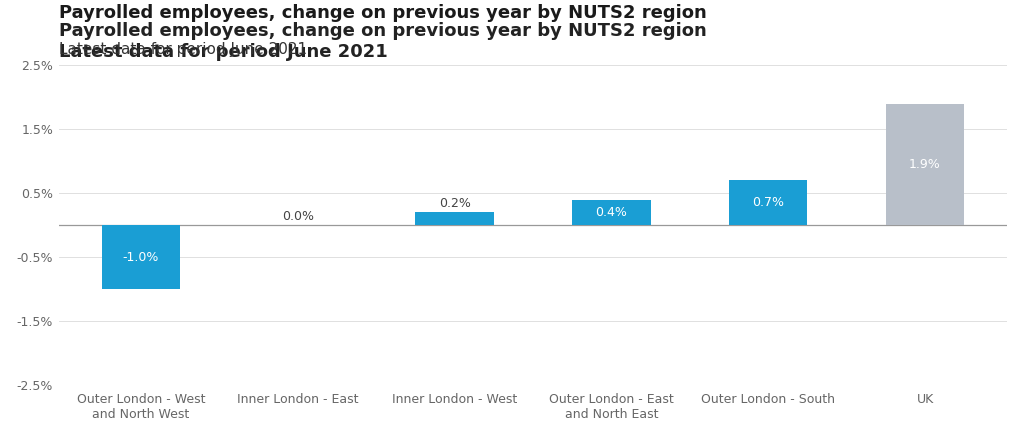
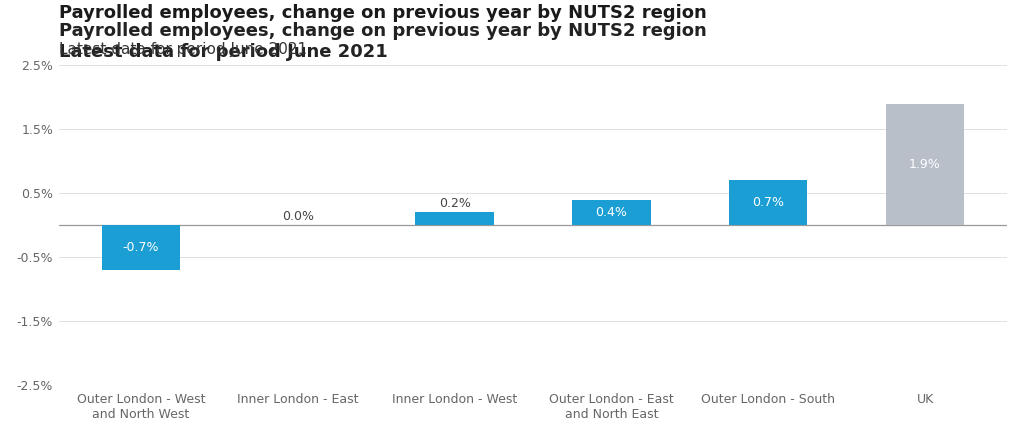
Outer London - West and North West: -1.0% -> -0.7%
